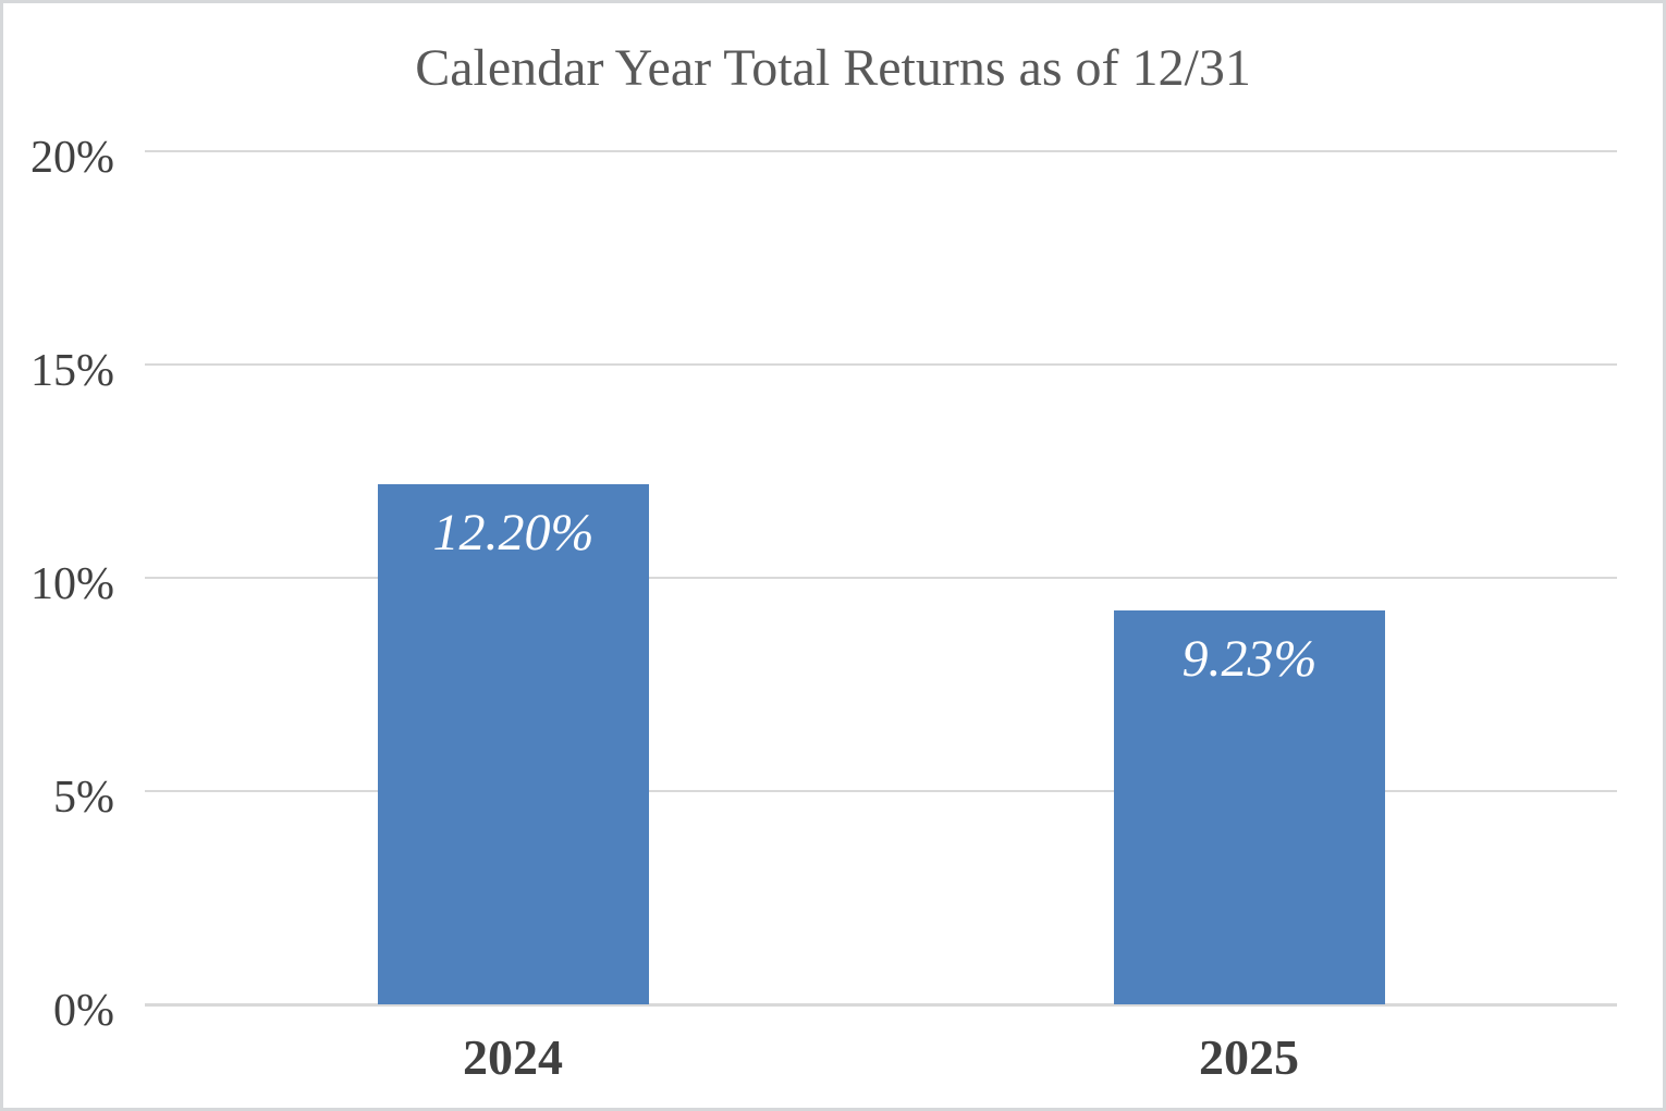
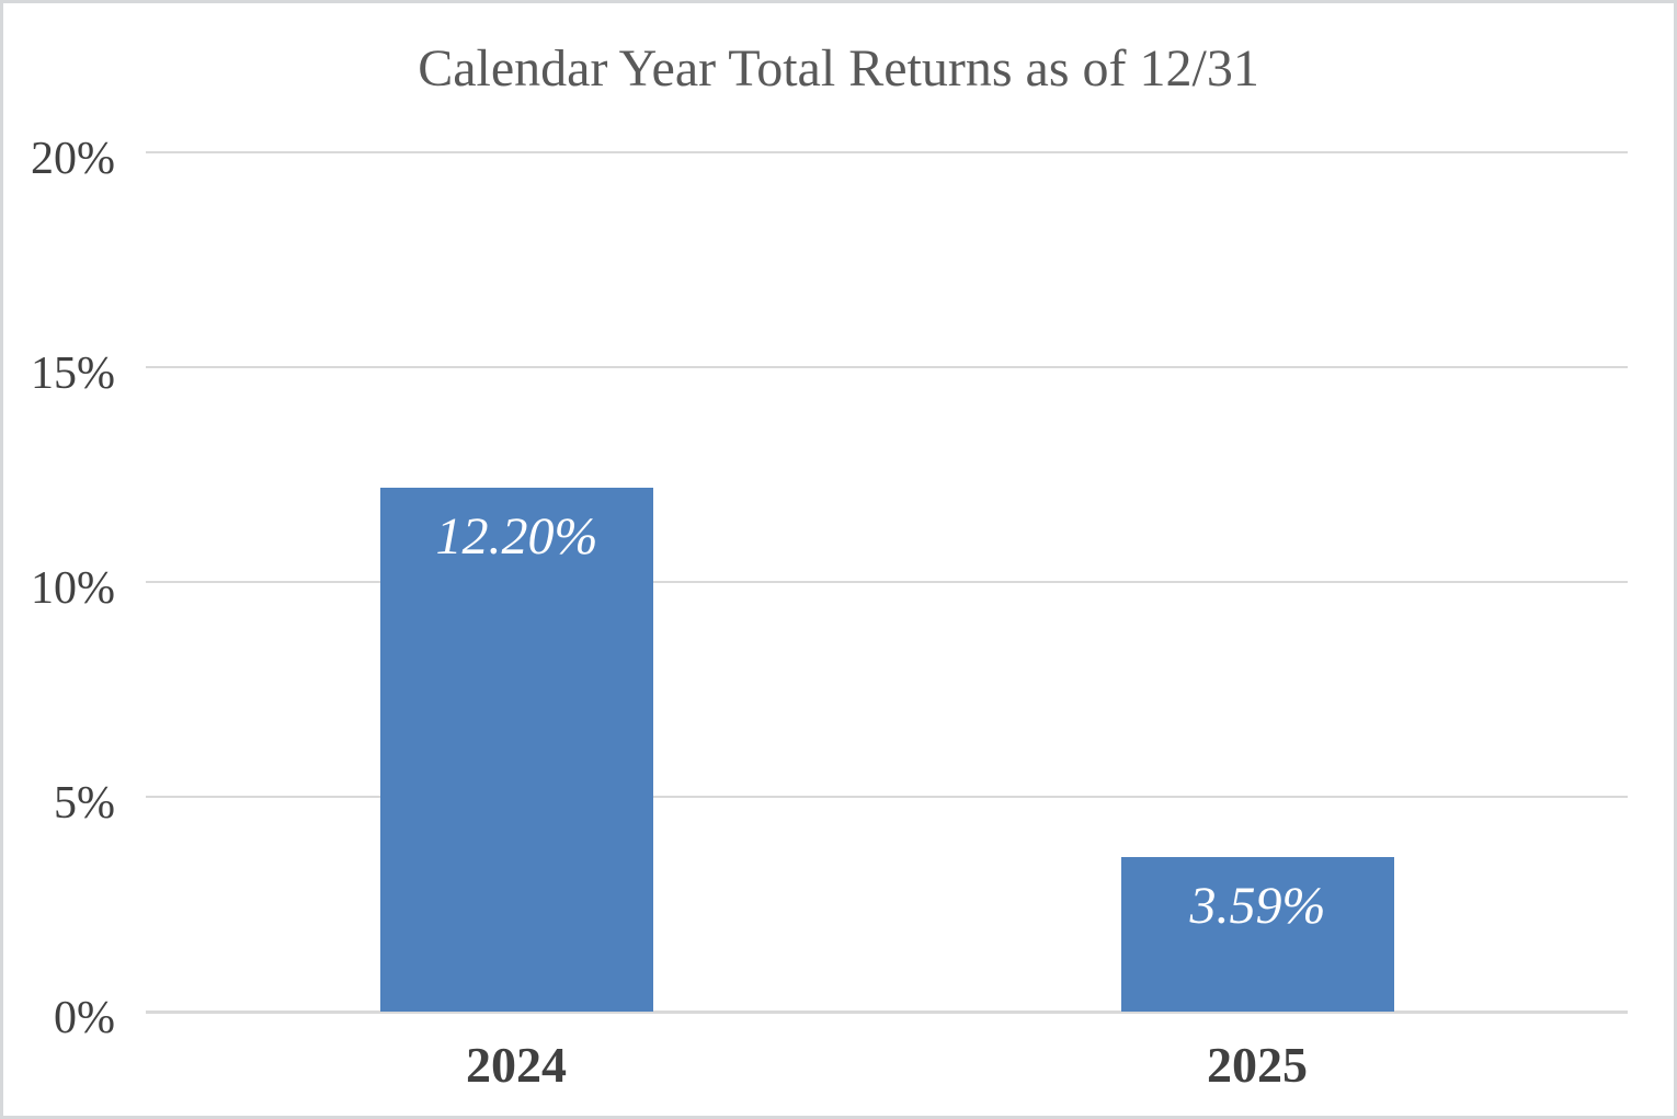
2025: 9.23% -> 3.59%
